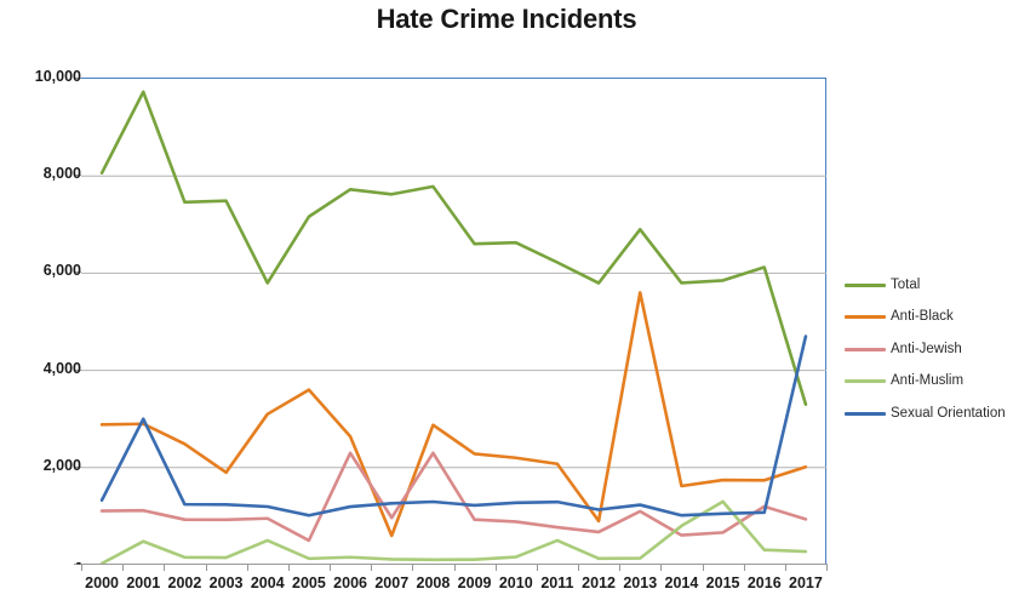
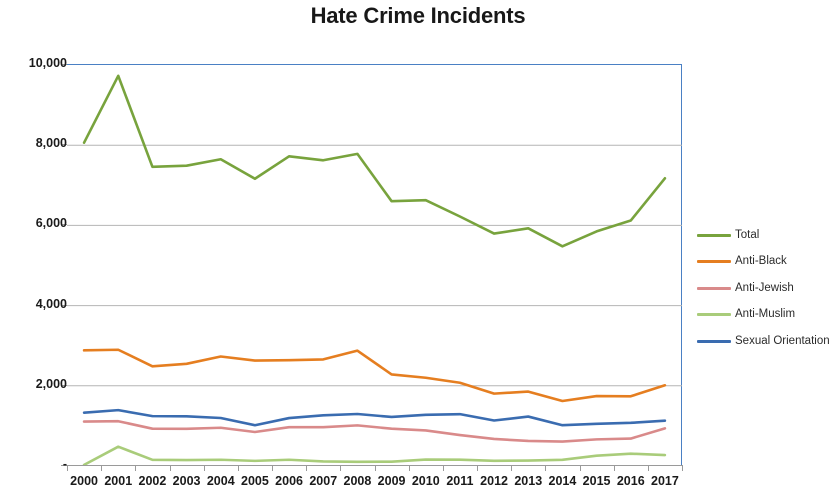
Sexual Orientation/2001: 3000 -> 1400
Anti-Black/2003: 1900 -> 2500
Total/2004: 5800 -> 7600
Anti-Black/2004: 3100 -> 2700
Anti-Muslim/2004: 500 -> 200
Anti-Black/2005: 3600 -> 2600
Anti-Jewish/2005: 500 -> 800
Anti-Jewish/2006: 2300 -> 1000
Anti-Black/2007: 600 -> 2700
Anti-Jewish/2008: 2300 -> 1000
Anti-Muslim/2011: 500 -> 200
Anti-Black/2012: 900 -> 1800
Total/2013: 6900 -> 5900
Anti-Black/2013: 5600 -> 1900
Anti-Jewish/2013: 1100 -> 600
Total/2014: 5800 -> 5500
Anti-Muslim/2014: 800 -> 200
Anti-Muslim/2015: 1300 -> 300
Anti-Jewish/2016: 1200 -> 700
Total/2017: 3300 -> 7200
Sexual Orientation/2017: 4700 -> 1100
